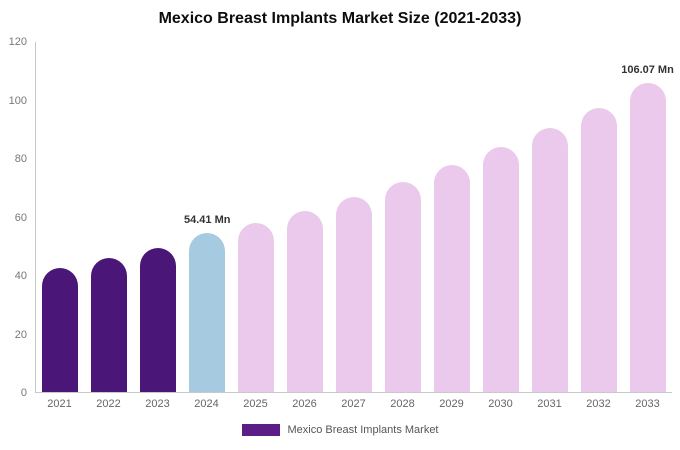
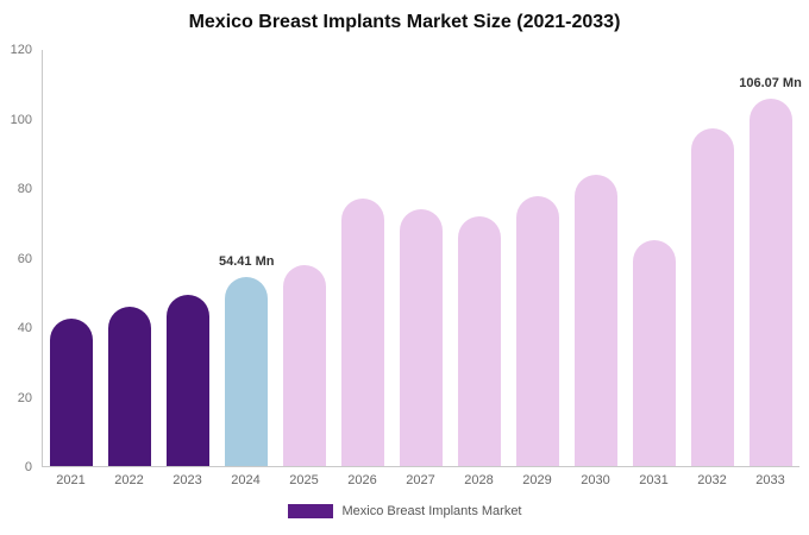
2026: 62 -> 77
2027: 67 -> 74
2031: 90 -> 65
